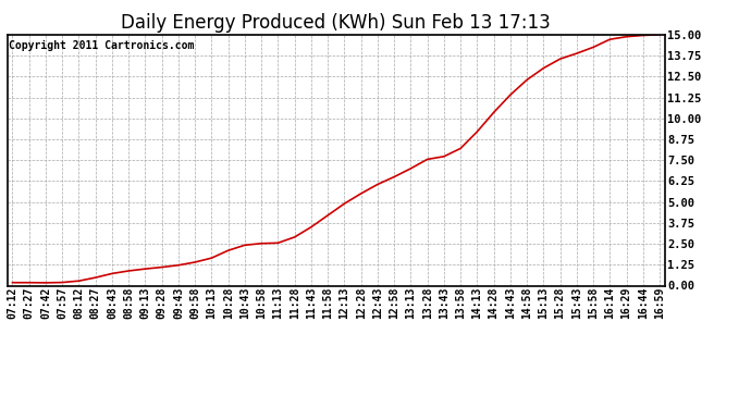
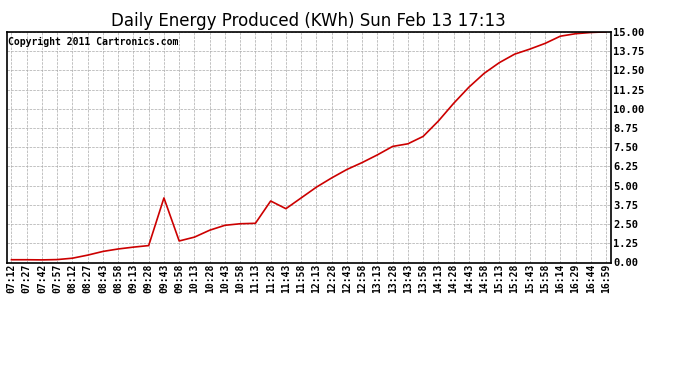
09:43: 1.2 -> 4.2
11:28: 2.9 -> 4.0
